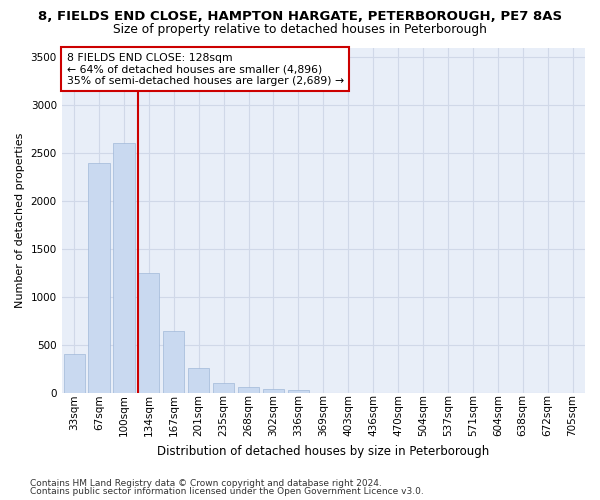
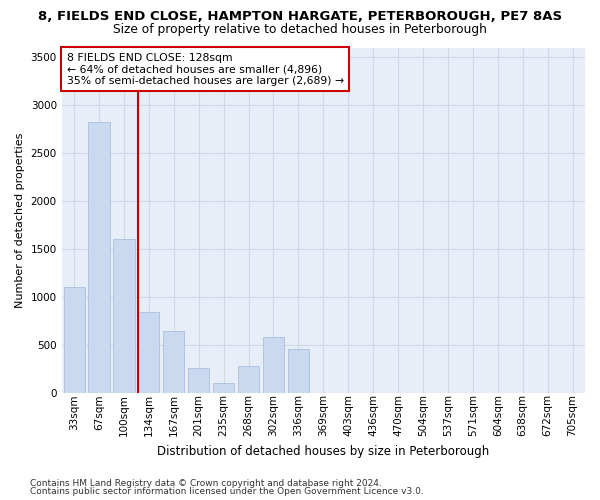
33sqm: 400 -> 1100
67sqm: 2400 -> 2820
100sqm: 2600 -> 1600
134sqm: 1250 -> 840
268sqm: 60 -> 280
302sqm: 40 -> 580
336sqm: 30 -> 460
